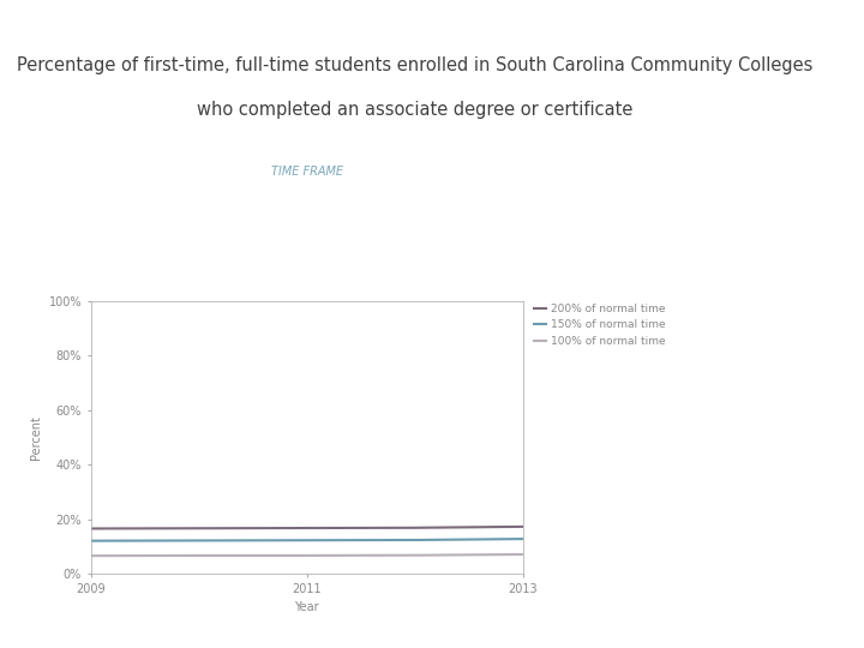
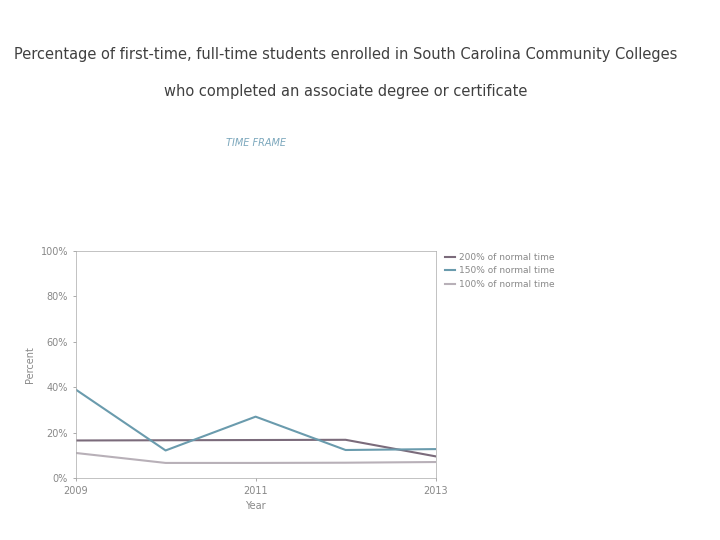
150% of normal time/2009: 12.0% -> 39.0%
100% of normal time/2009: 6.5% -> 11.0%
150% of normal time/2011: 12.2% -> 27.0%
200% of normal time/2013: 17.2% -> 9.5%
